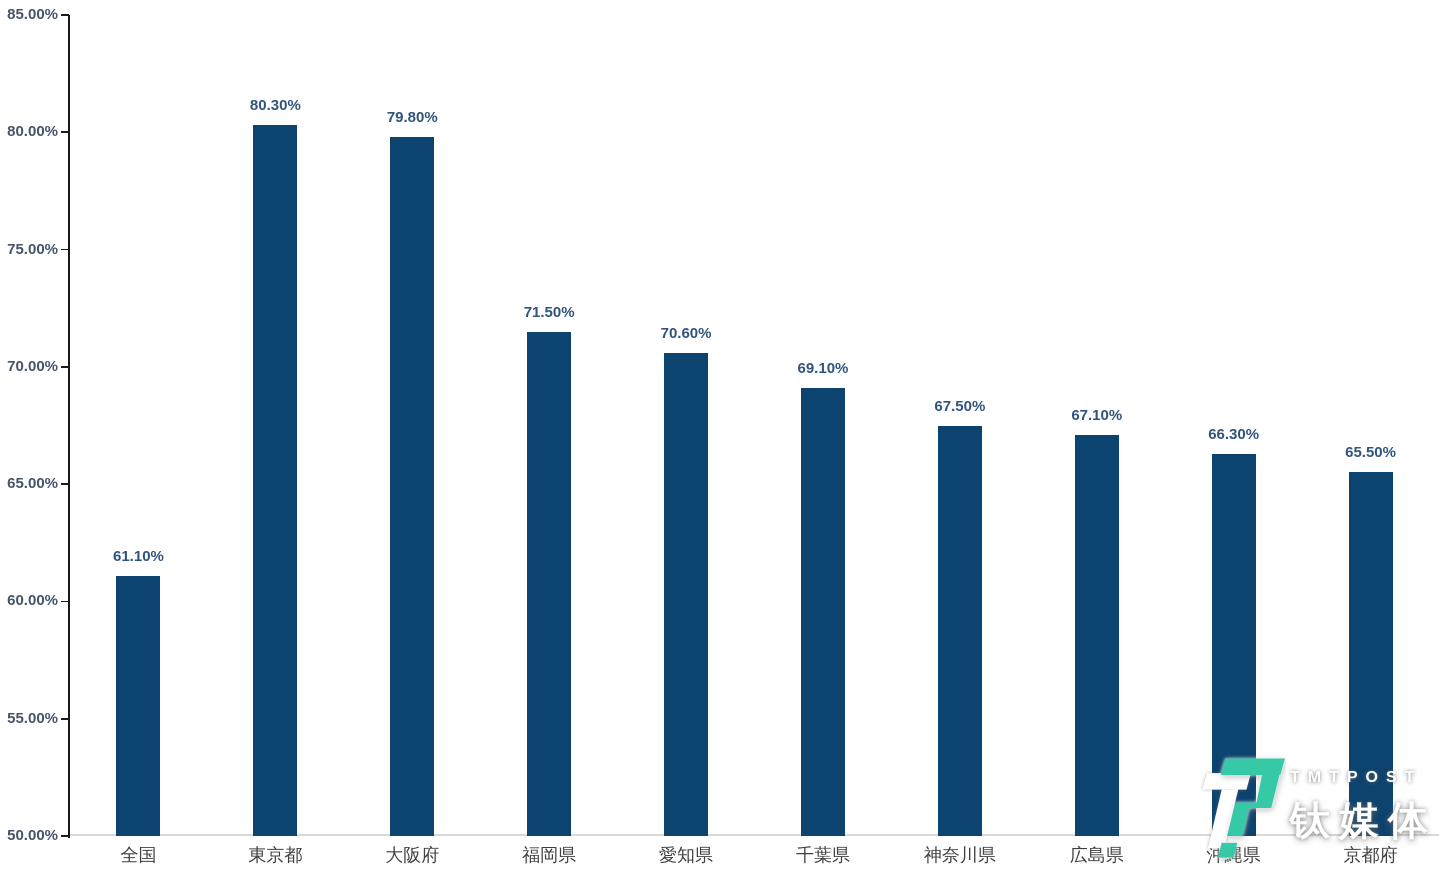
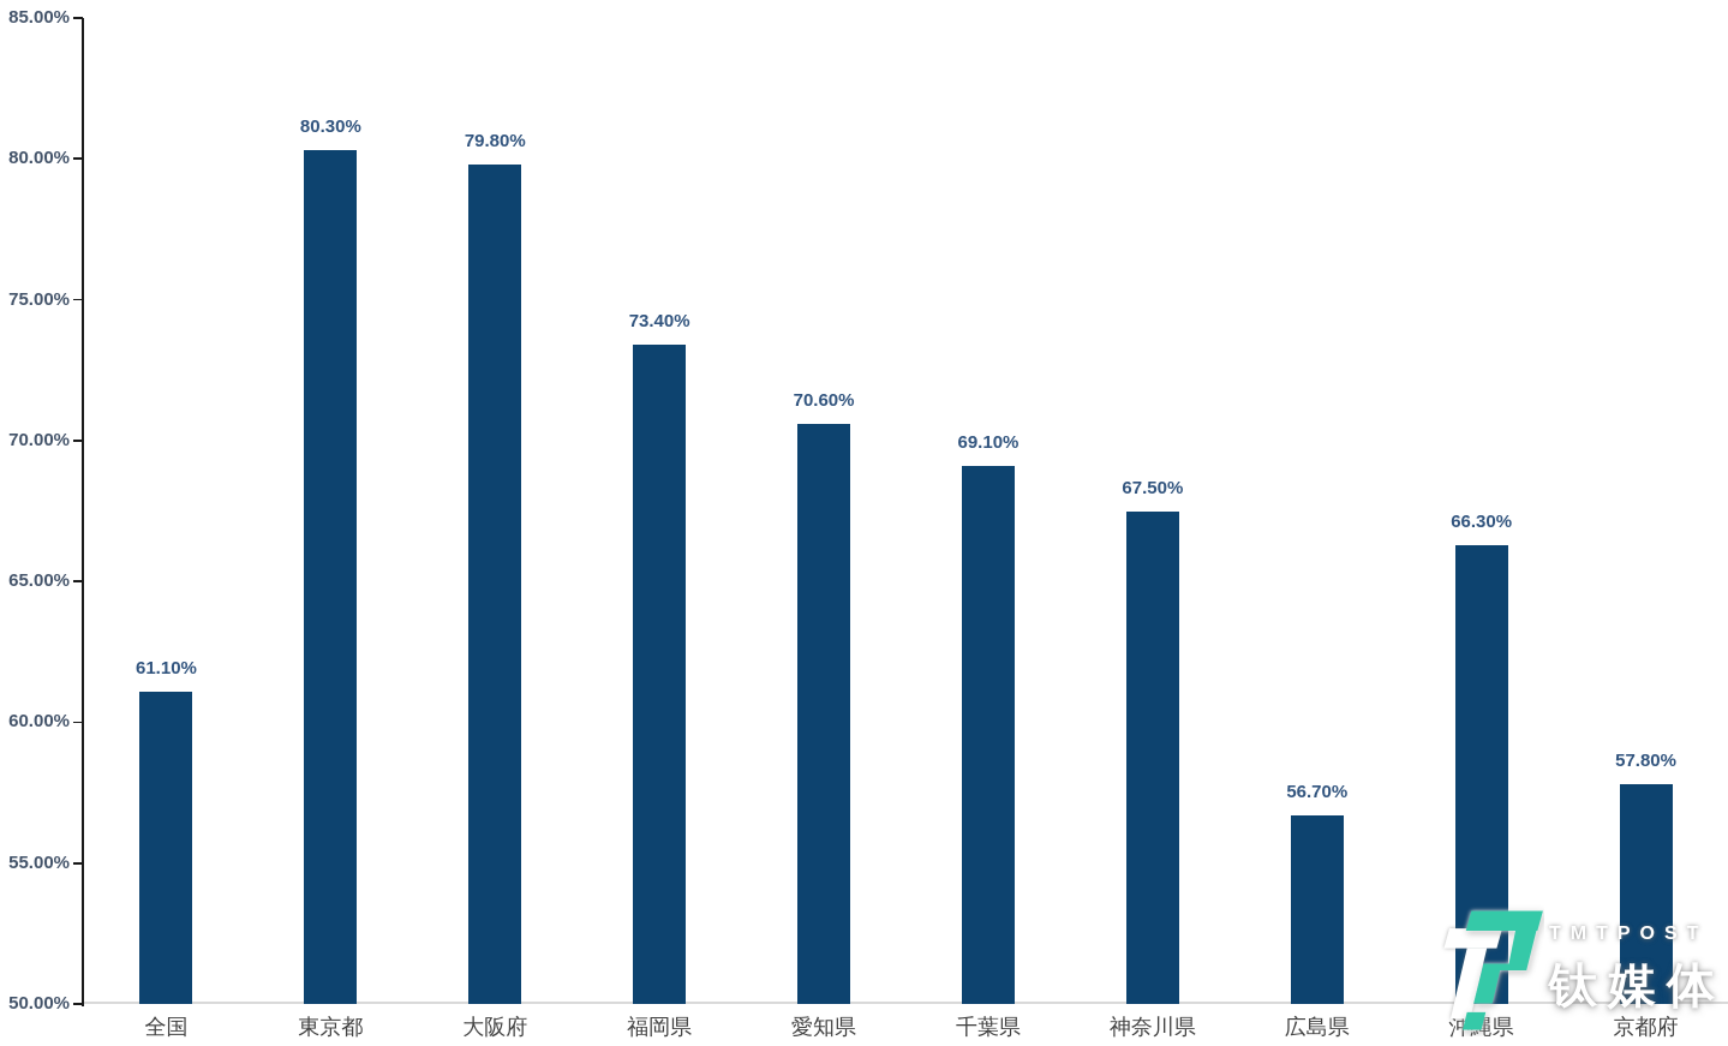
福岡県: 71.50% -> 73.40%
広島県: 67.10% -> 56.70%
京都府: 65.50% -> 57.80%
